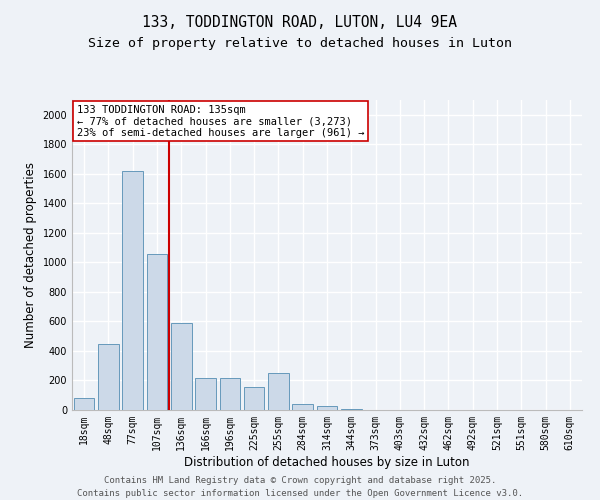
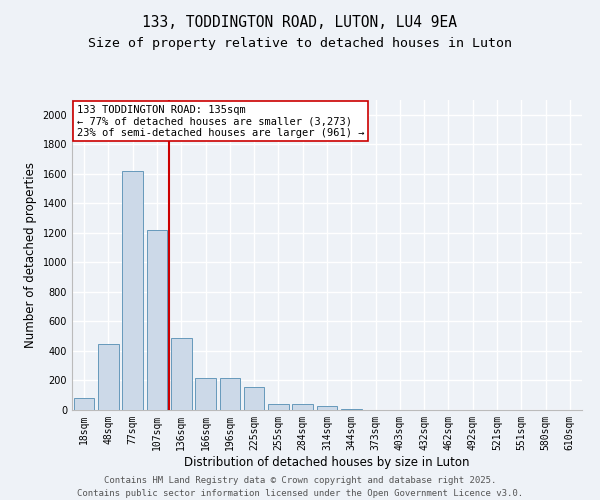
107sqm: 1060 -> 1220
136sqm: 590 -> 490
255sqm: 250 -> 40
